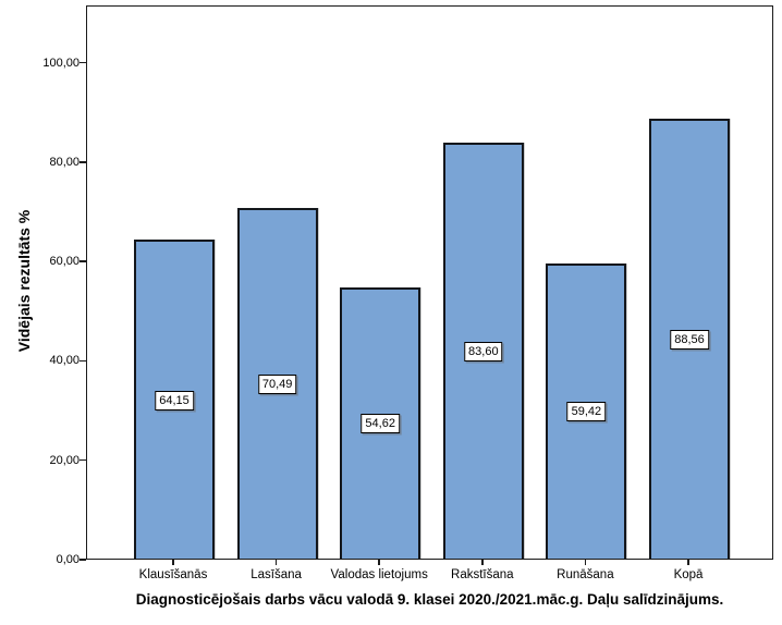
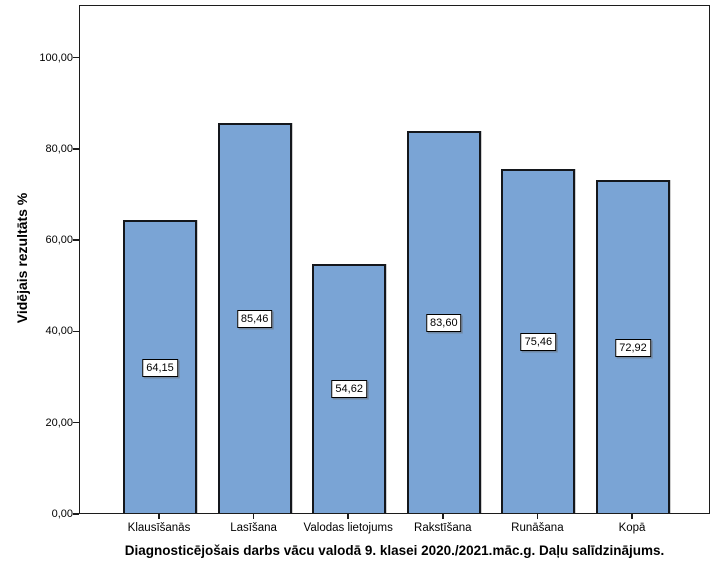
Lasīšana: 70,49 -> 85,46
Runāšana: 59,42 -> 75,46
Kopā: 88,56 -> 72,92
